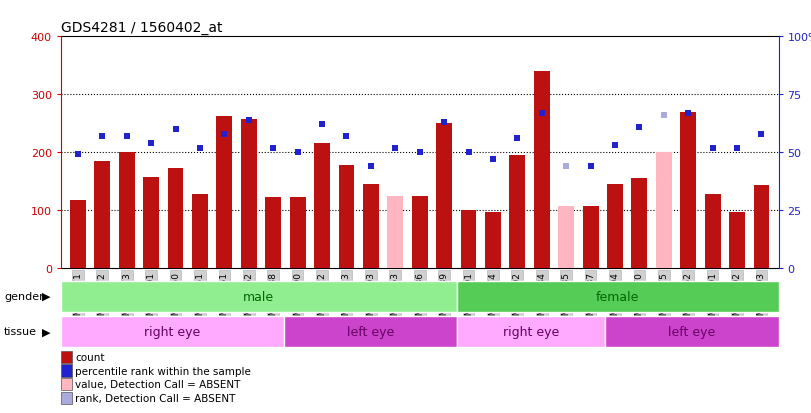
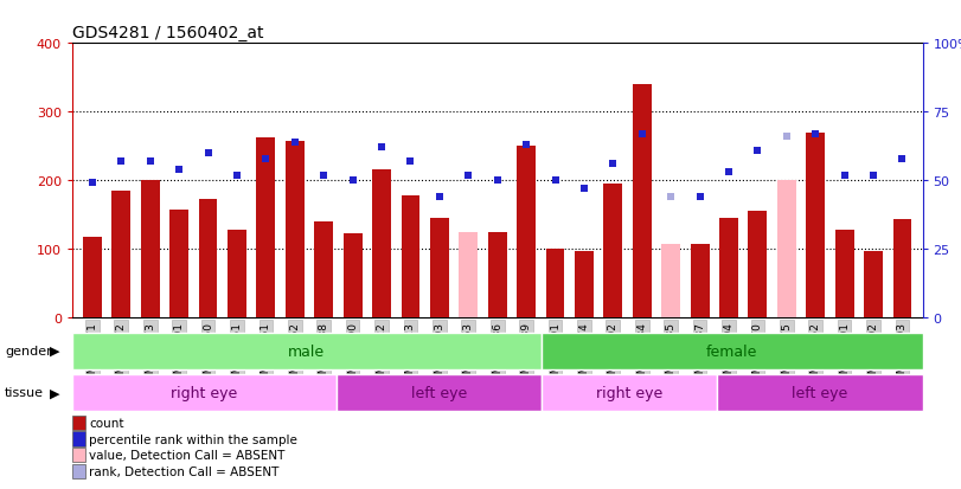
GSM686988: 122 -> 140
